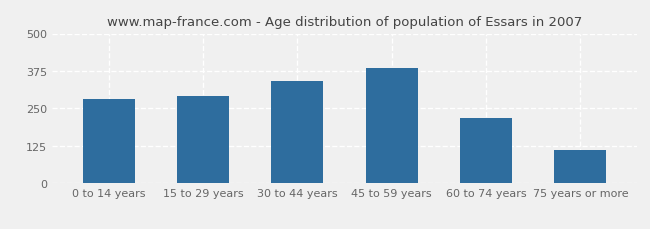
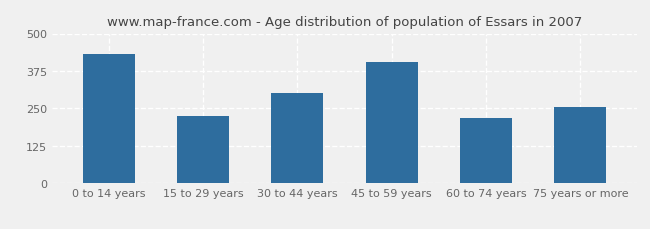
0 to 14 years: 280 -> 430
15 to 29 years: 292 -> 225
30 to 44 years: 340 -> 300
45 to 59 years: 385 -> 405
75 years or more: 110 -> 255
